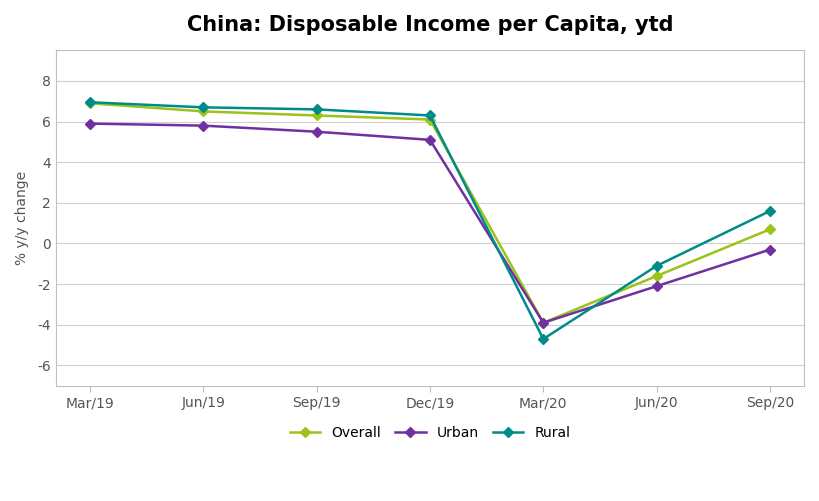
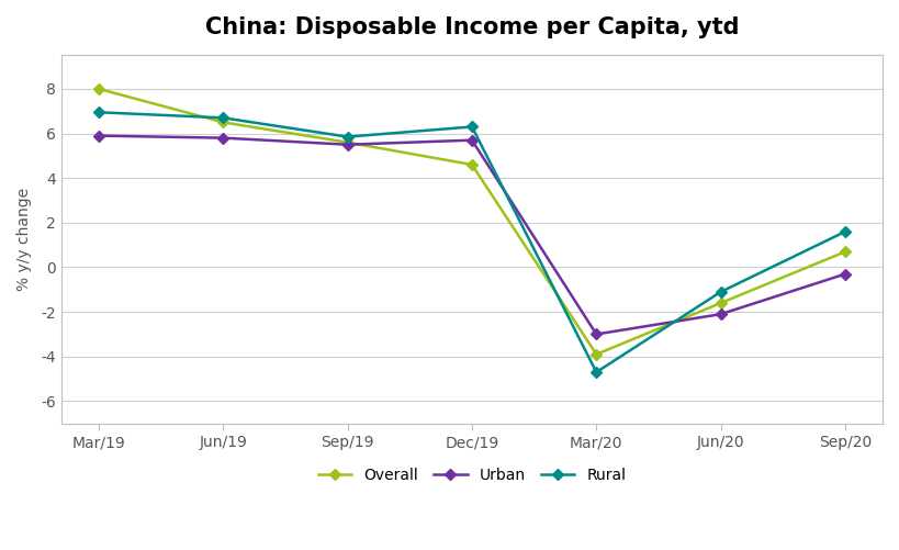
Overall/Mar/19: 6.9 -> 8.0
Overall/Sep/19: 6.3 -> 5.6
Rural/Sep/19: 6.60 -> 5.85
Overall/Dec/19: 6.1 -> 4.6
Urban/Dec/19: 5.1 -> 5.7
Urban/Mar/20: -3.9 -> -3.0
